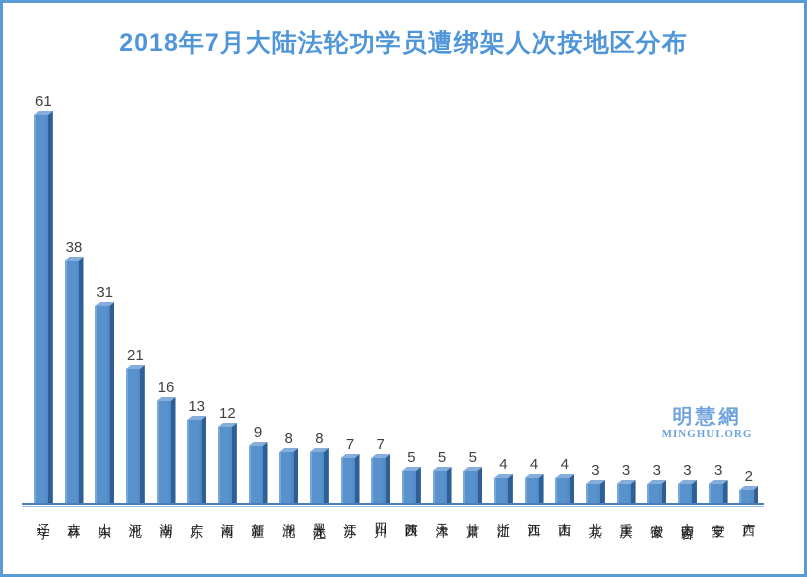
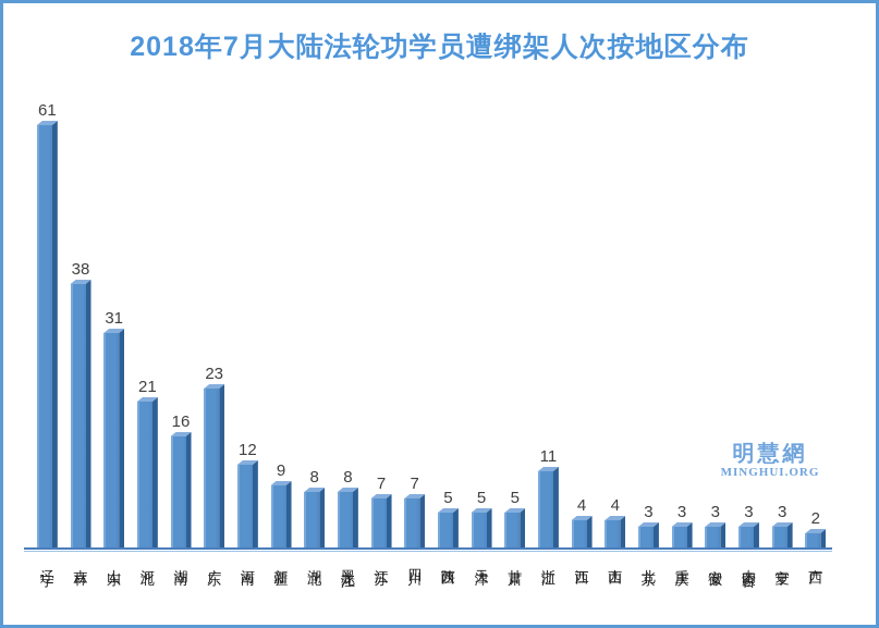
广东: 13 -> 23
浙江: 4 -> 11
